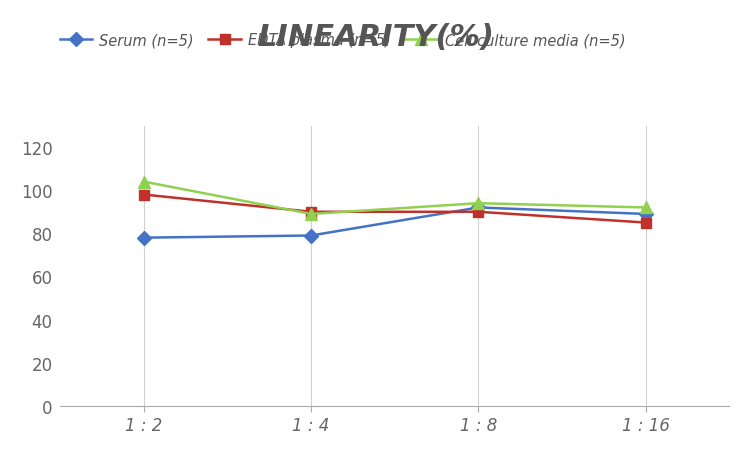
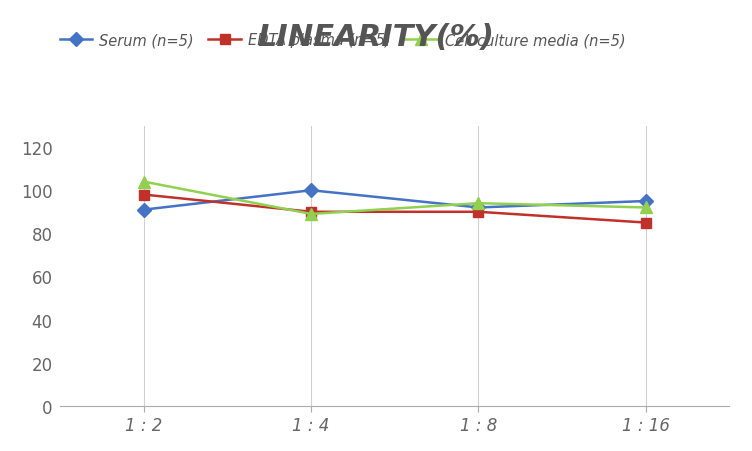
Serum (n=5)/1 : 2: 78 -> 91
Serum (n=5)/1 : 4: 79 -> 100
Serum (n=5)/1 : 16: 89 -> 95
